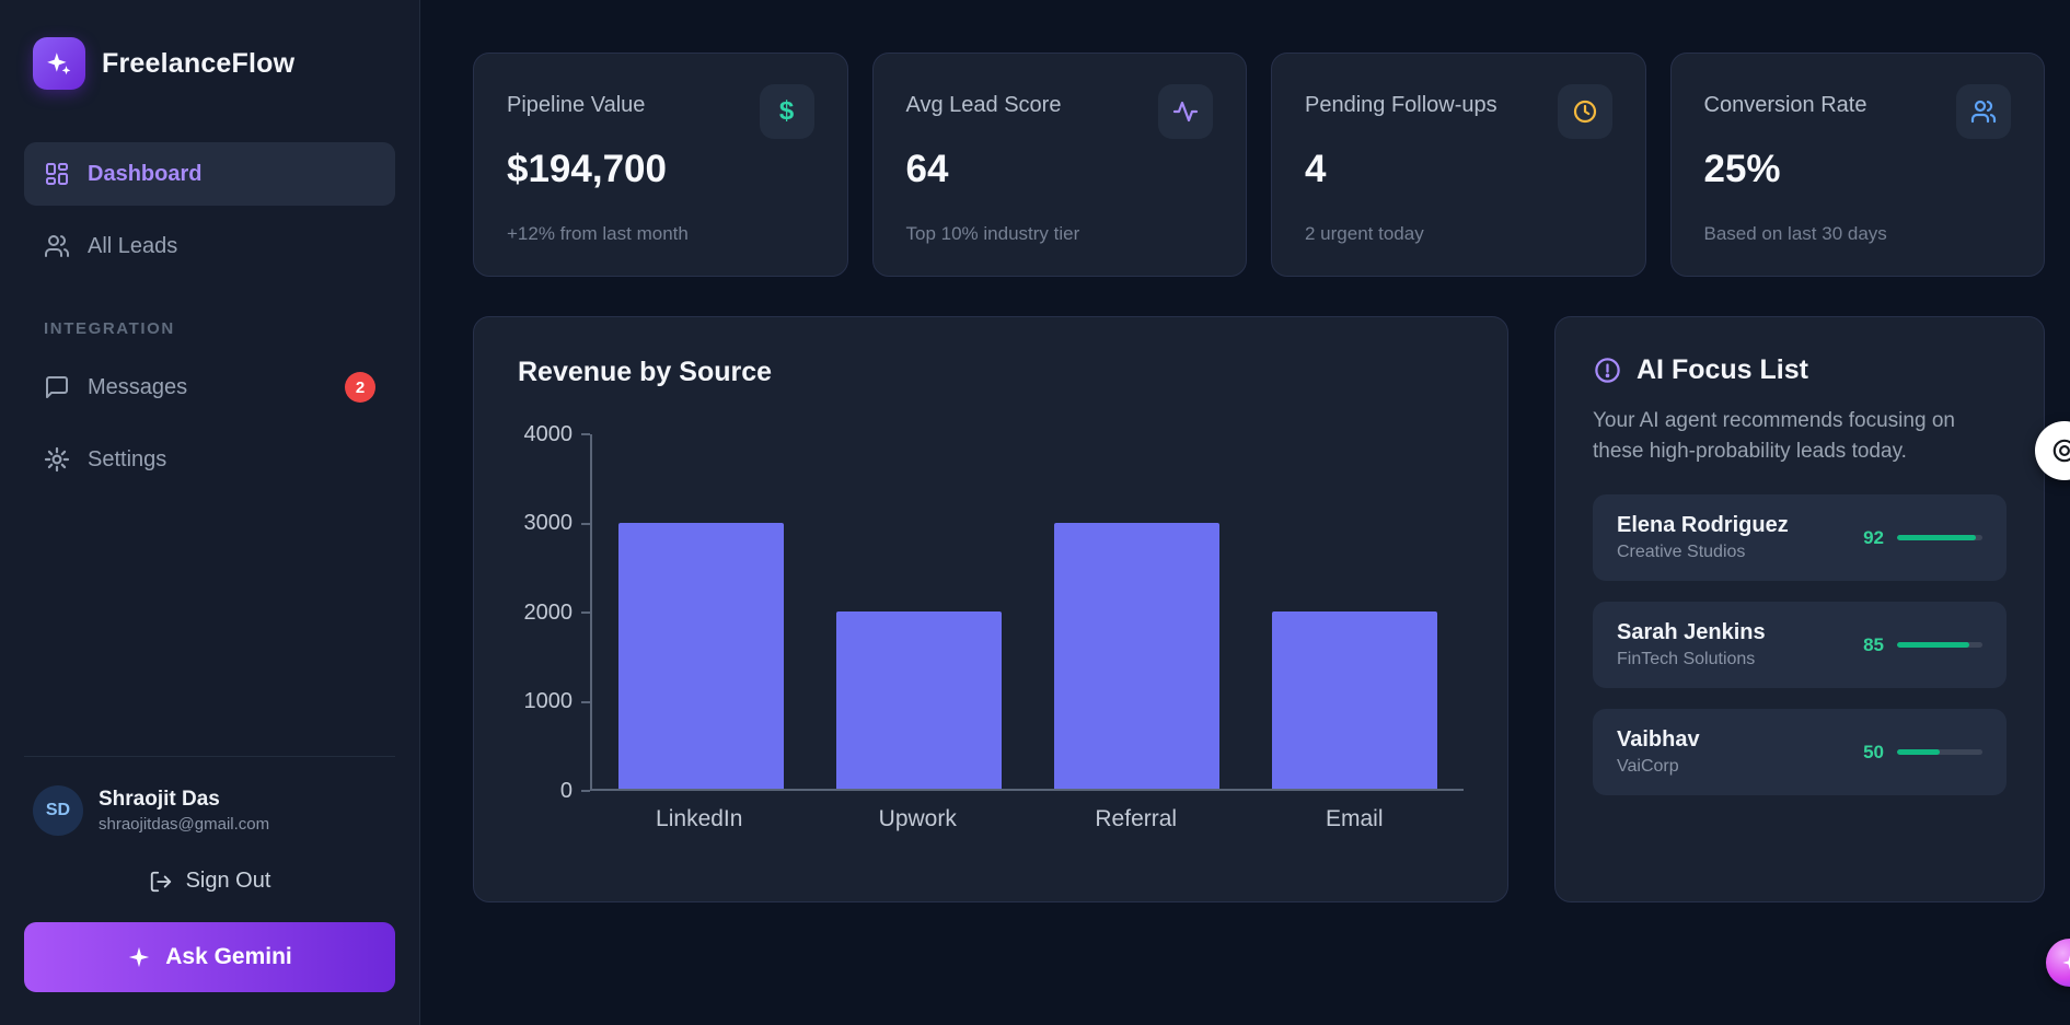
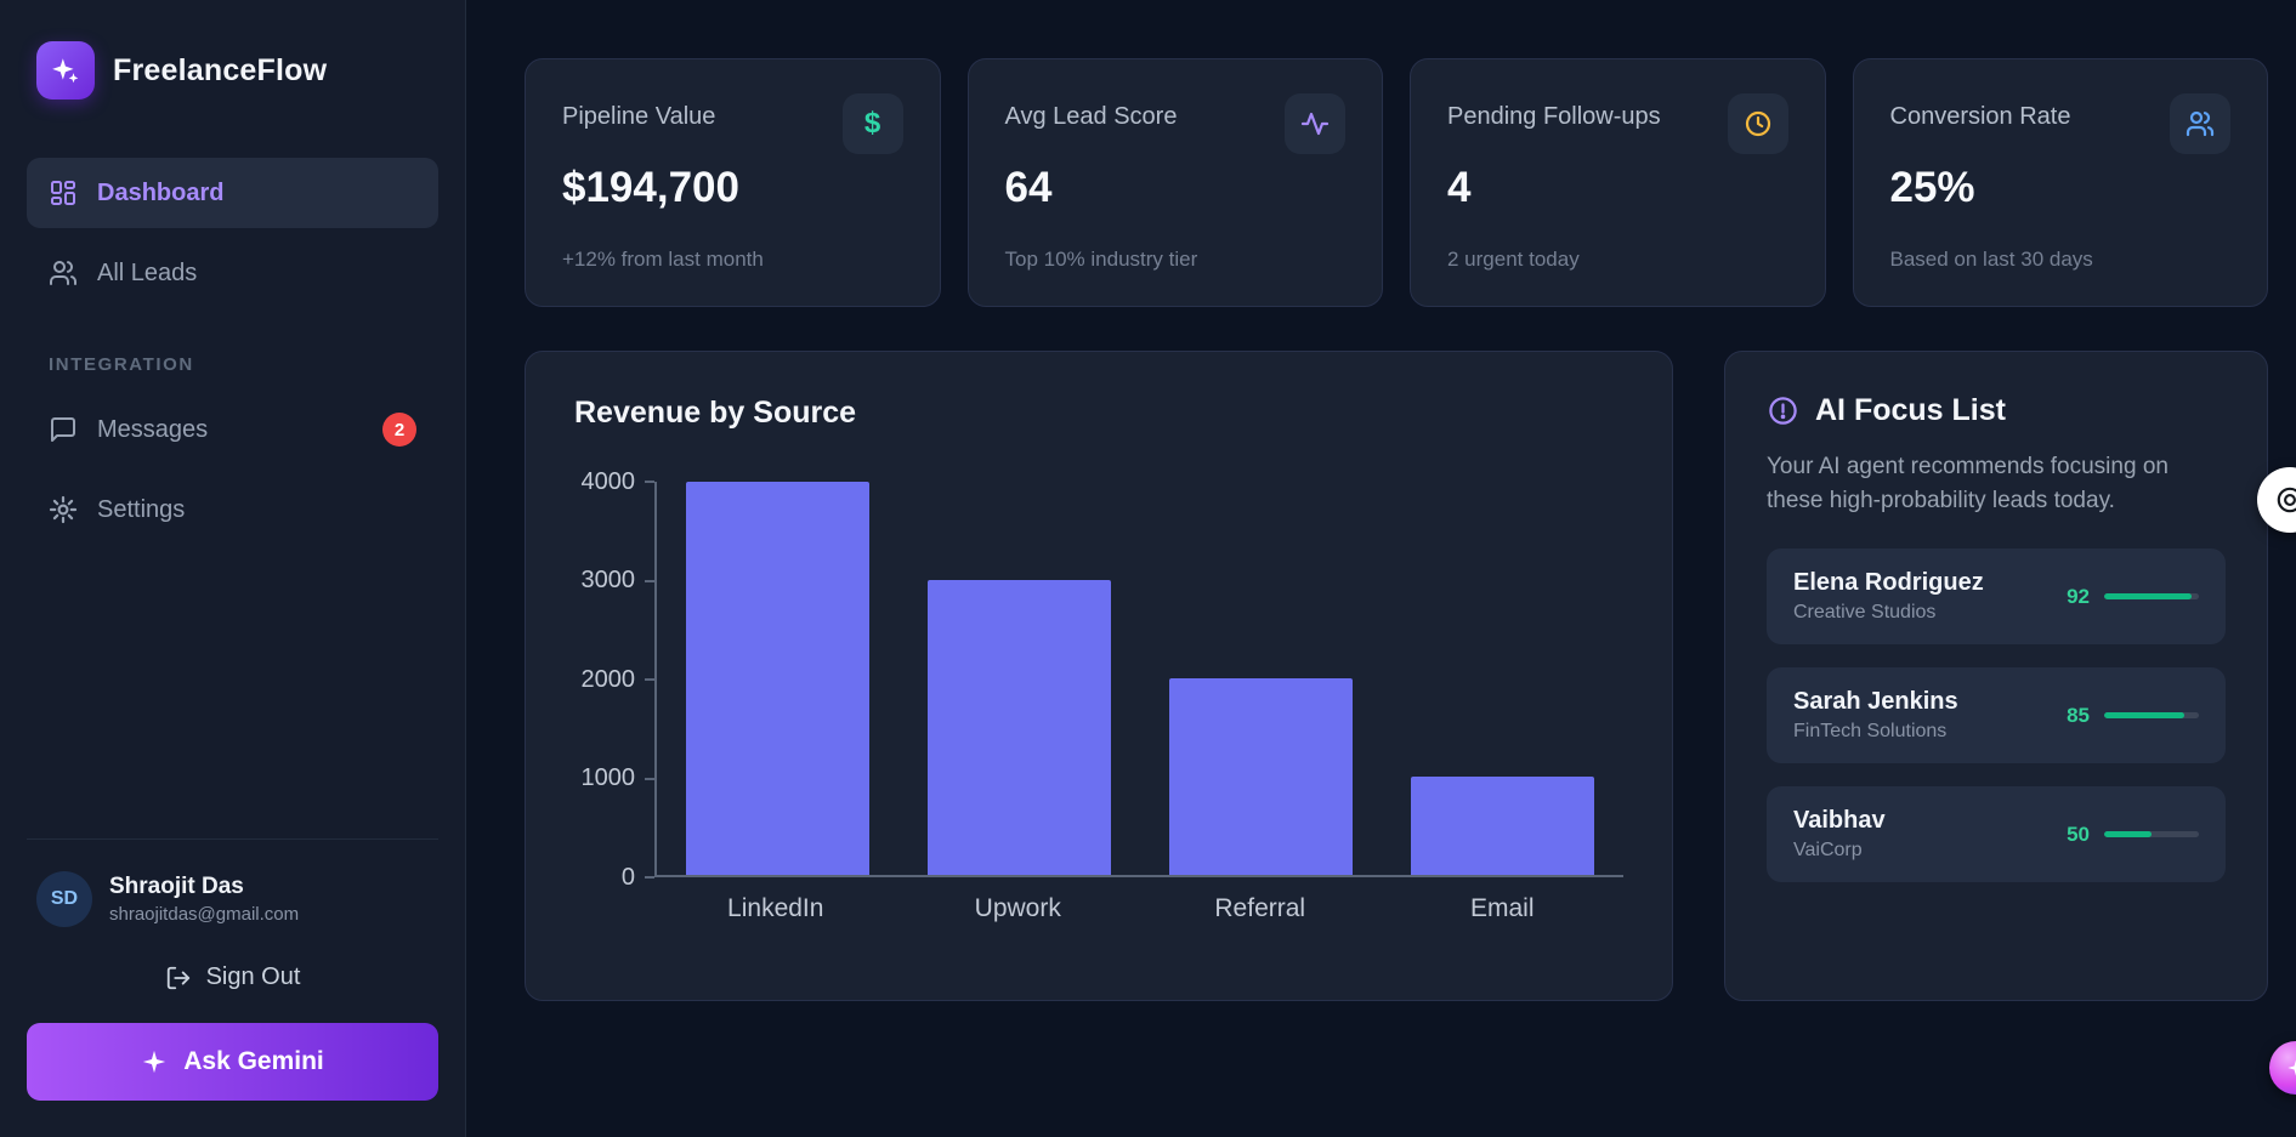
LinkedIn: 3000 -> 4000
Upwork: 2000 -> 3000
Referral: 3000 -> 2000
Email: 2000 -> 1000
